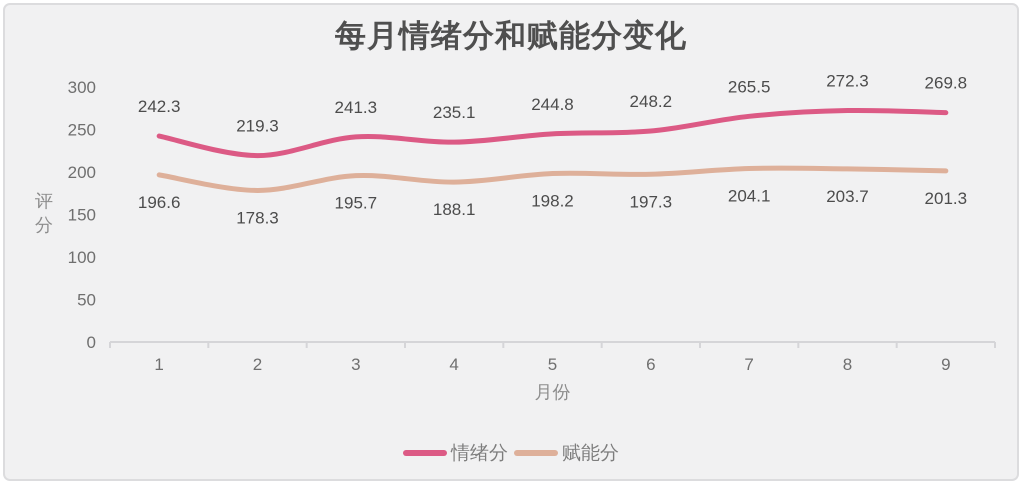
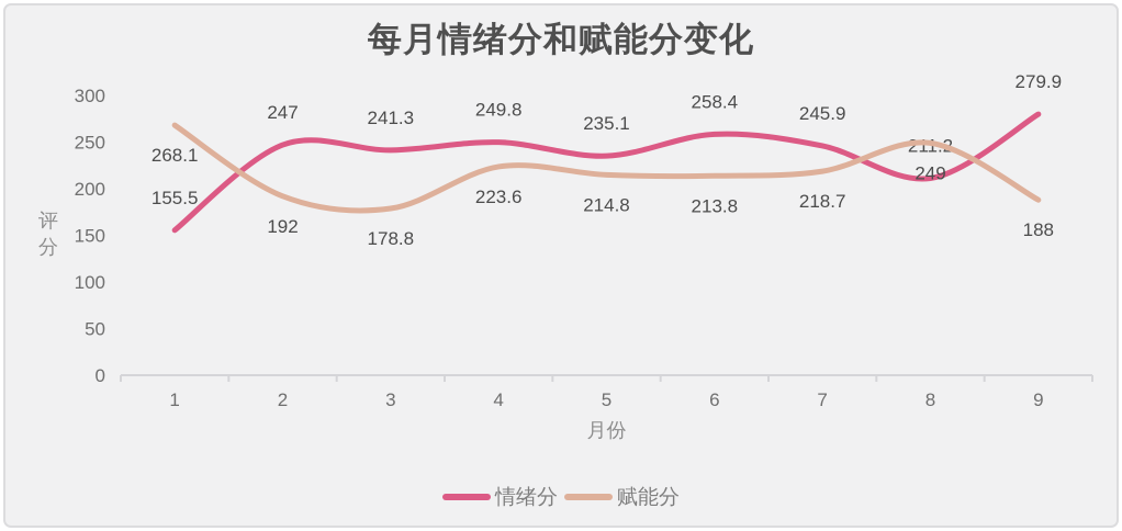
情绪分/1: 242.3 -> 155.5
赋能分/1: 196.6 -> 268.1
情绪分/2: 219.3 -> 247
赋能分/2: 178.3 -> 192
赋能分/3: 195.7 -> 178.8
情绪分/4: 235.1 -> 249.8
赋能分/4: 188.1 -> 223.6
情绪分/5: 244.8 -> 235.1
赋能分/5: 198.2 -> 214.8
情绪分/6: 248.2 -> 258.4
赋能分/6: 197.3 -> 213.8
情绪分/7: 265.5 -> 245.9
赋能分/7: 204.1 -> 218.7
情绪分/8: 272.3 -> 211.2
赋能分/8: 203.7 -> 249
情绪分/9: 269.8 -> 279.9
赋能分/9: 201.3 -> 188
